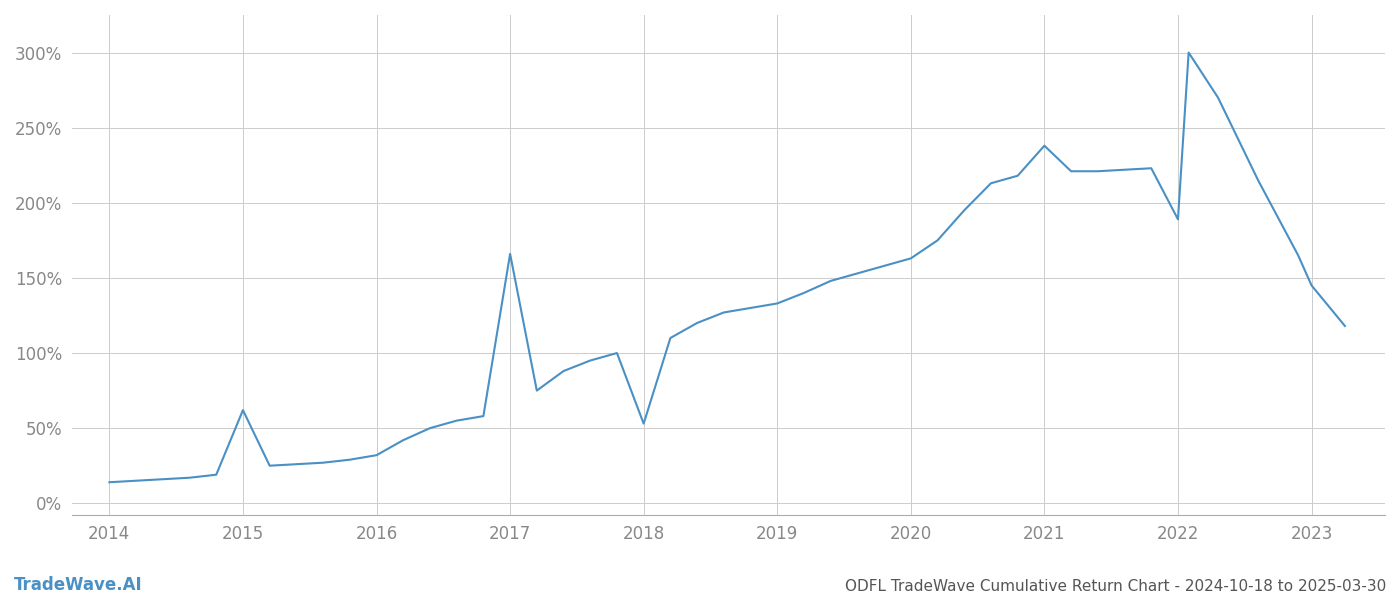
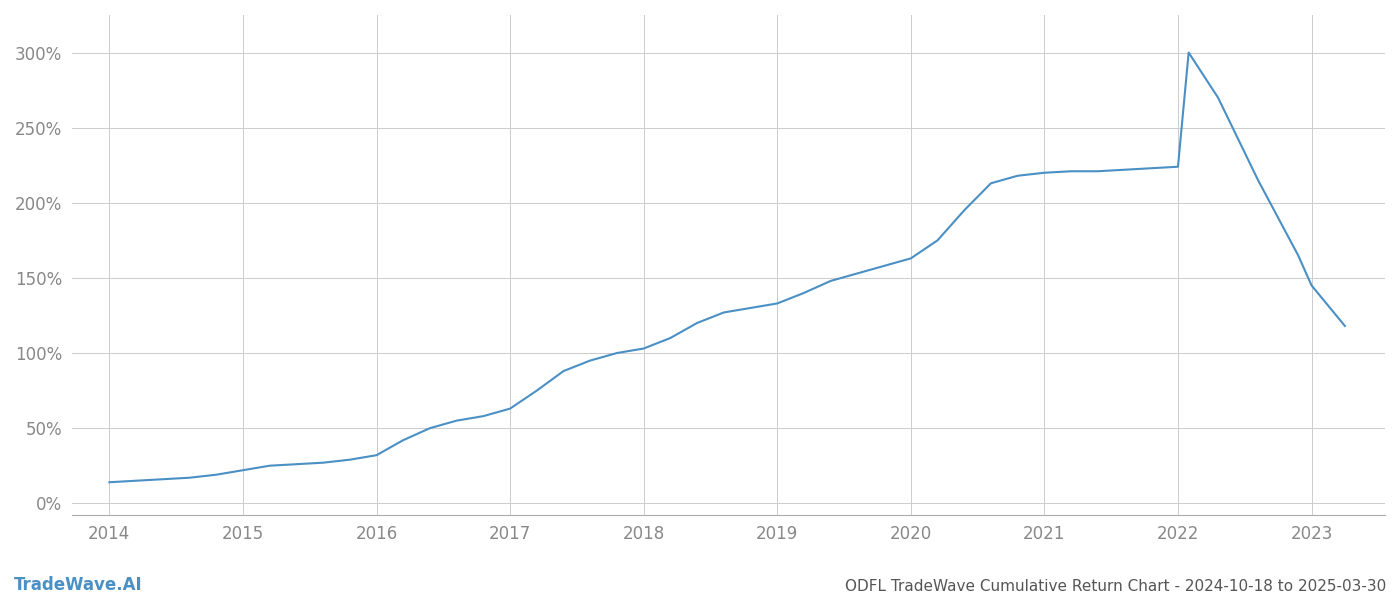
2015: 62% -> 22%
2017: 166% -> 63%
2018: 53% -> 103%
2021: 238% -> 220%
2022: 189% -> 224%
